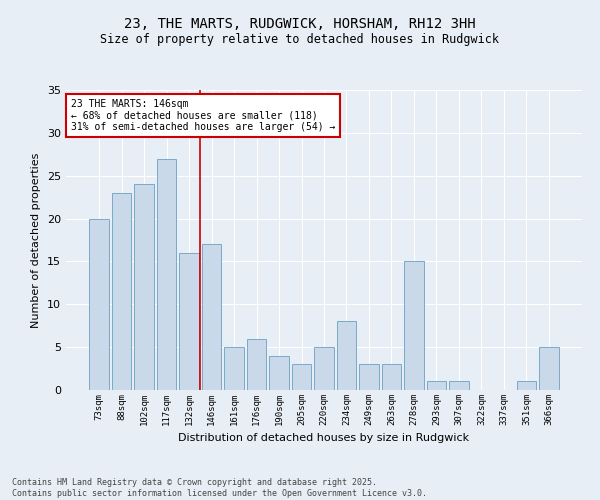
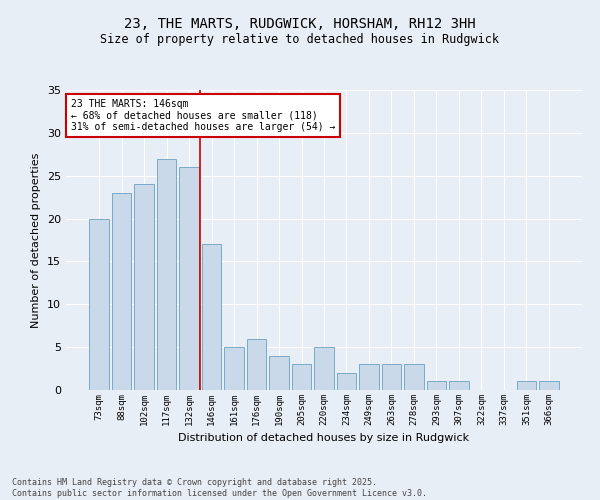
132sqm: 16 -> 26
234sqm: 8 -> 2
278sqm: 15 -> 3
366sqm: 5 -> 1
